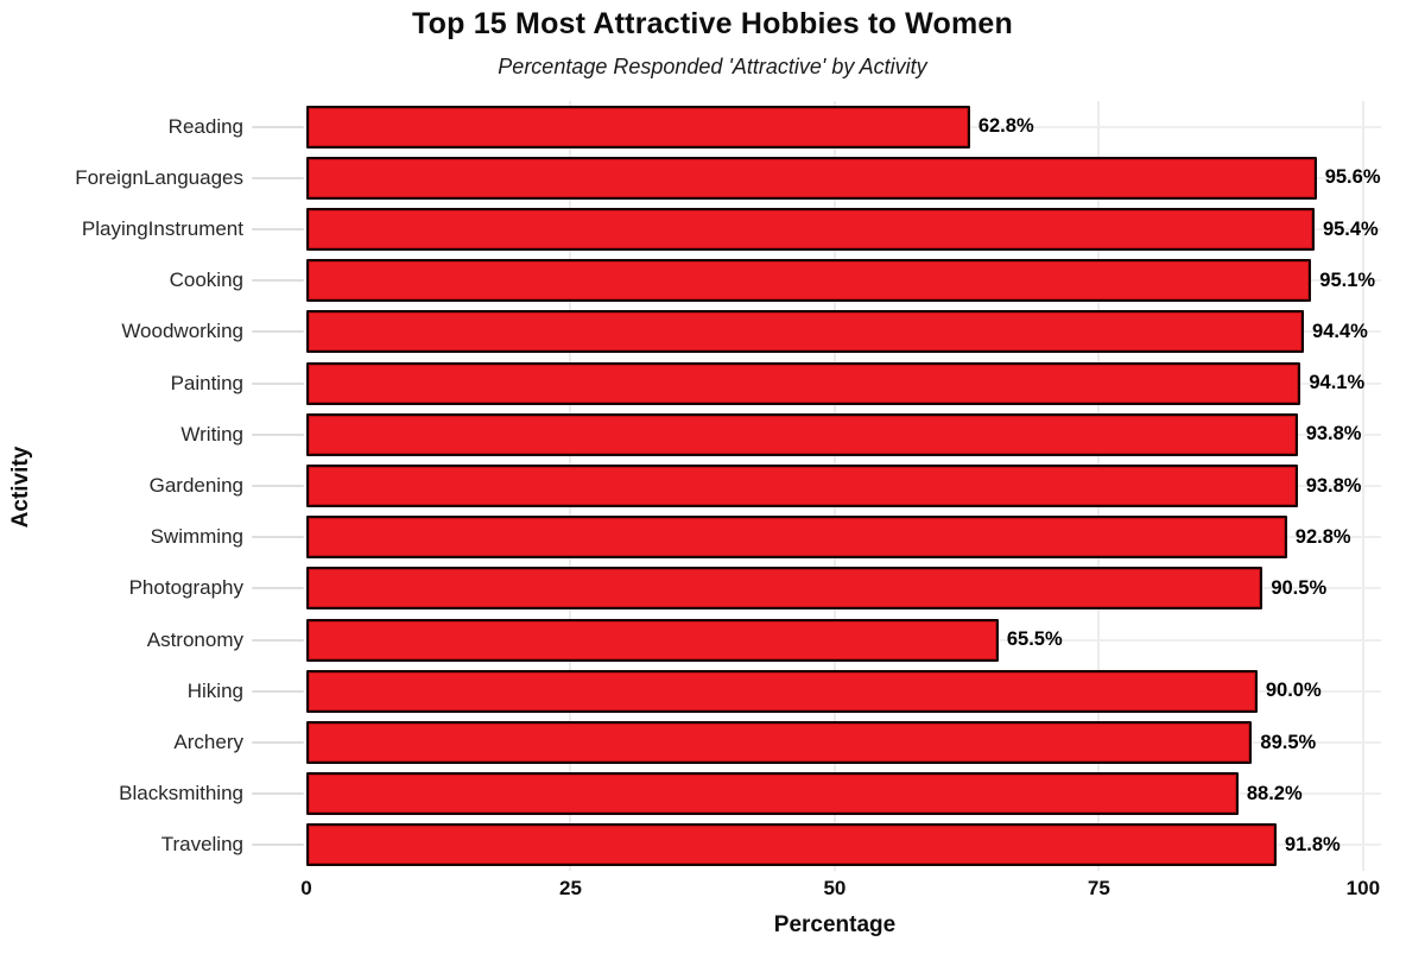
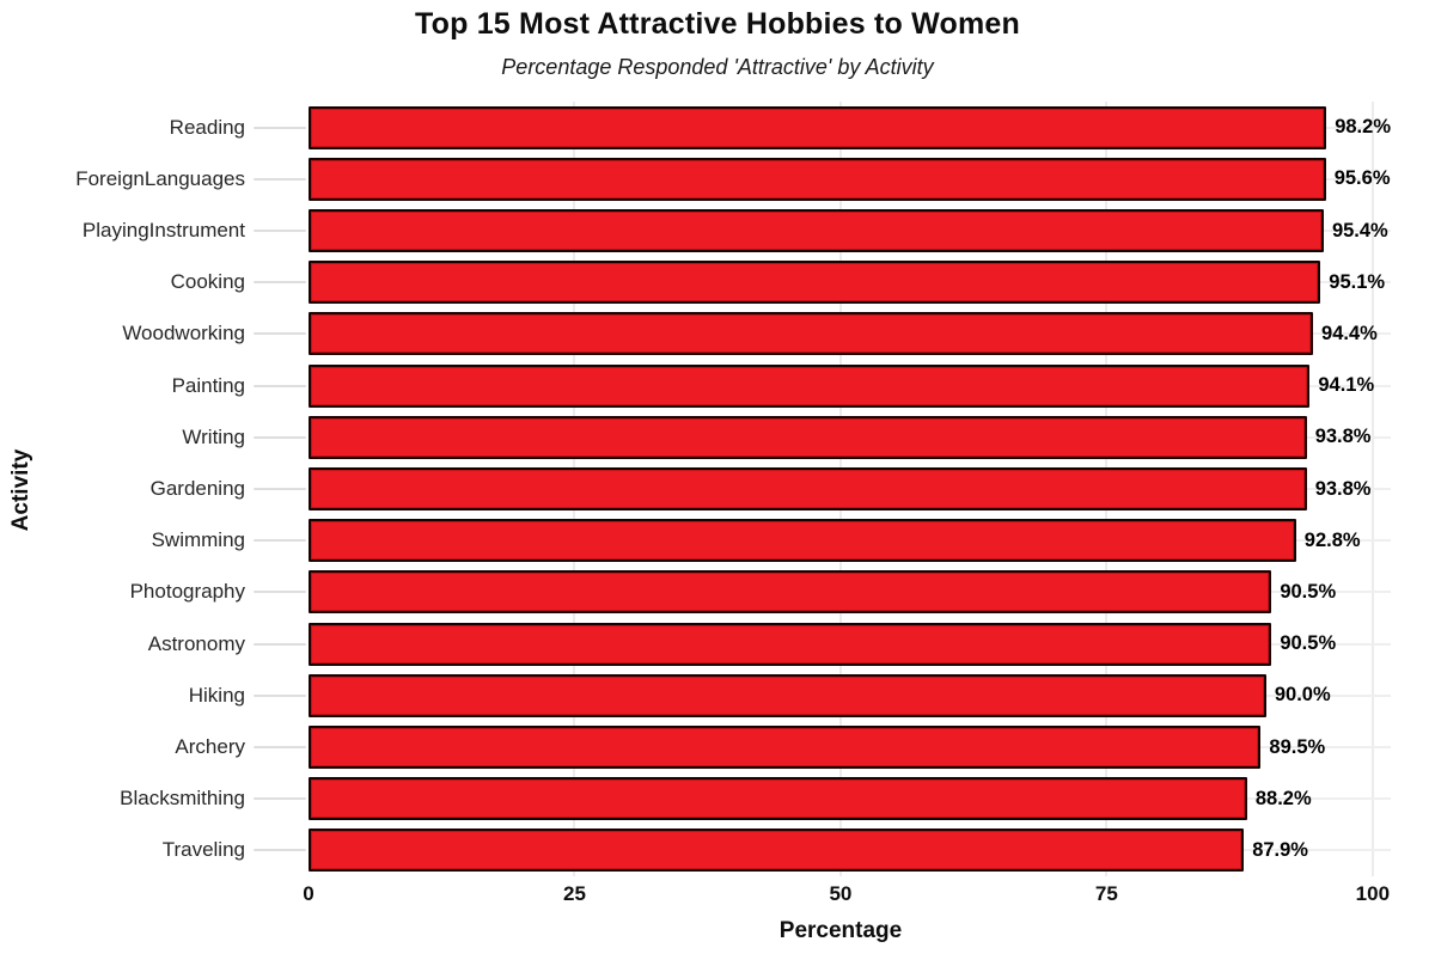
Reading: 62.8% -> 98.2%
Astronomy: 65.5% -> 90.5%
Traveling: 91.8% -> 87.9%
